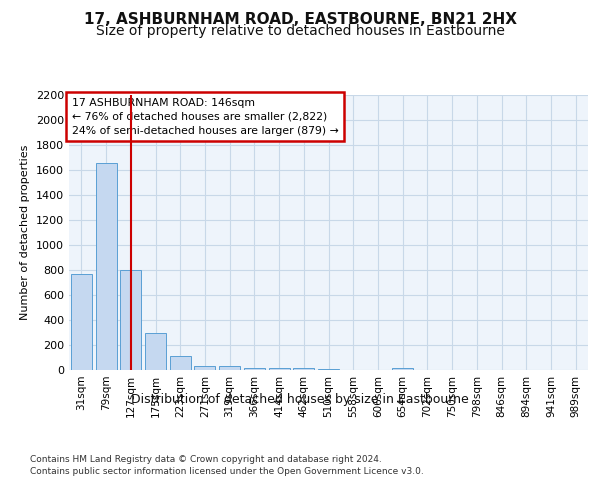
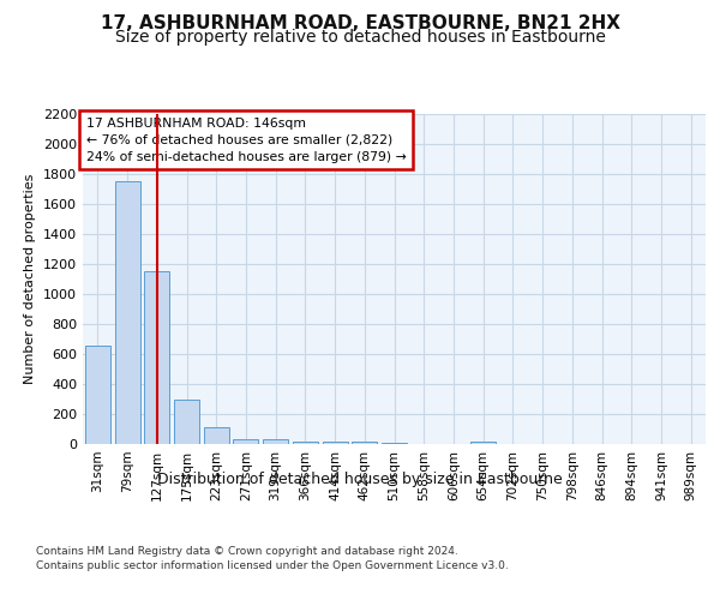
31sqm: 770 -> 660
79sqm: 1660 -> 1750
127sqm: 800 -> 1150
